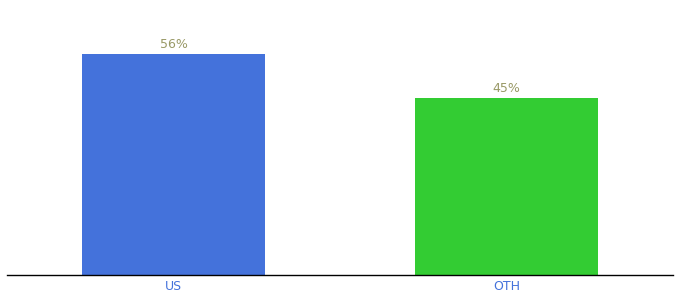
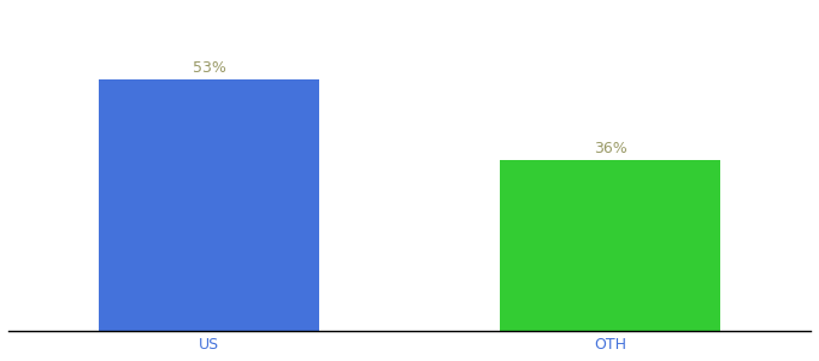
US: 56% -> 53%
OTH: 45% -> 36%
